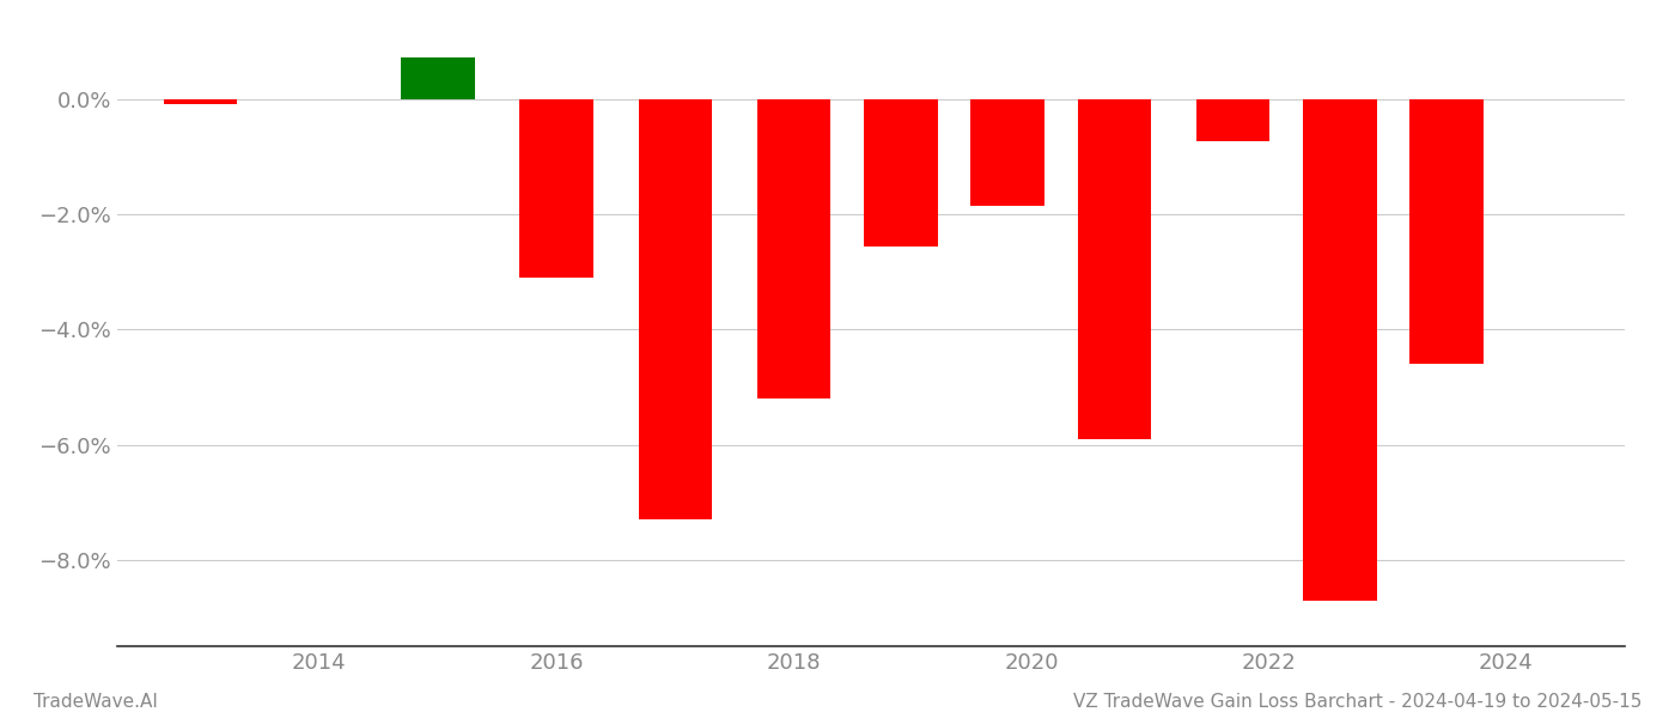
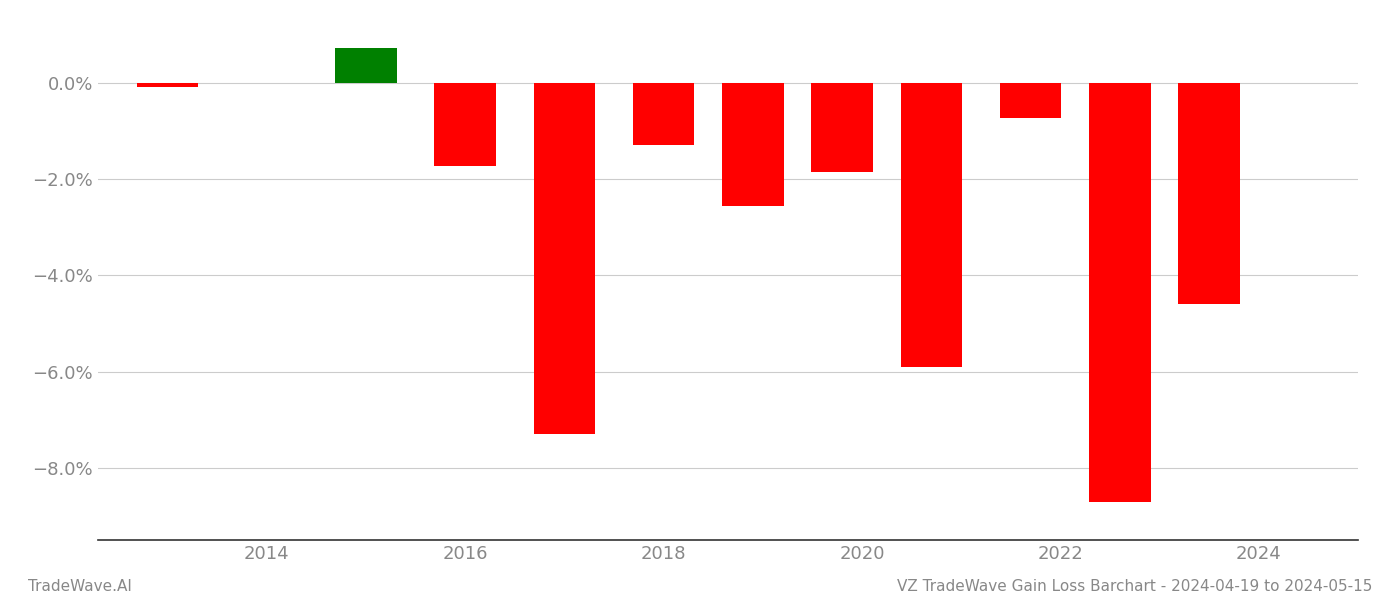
2016: -3.10% -> -1.72%
2018: -5.20% -> -1.28%
